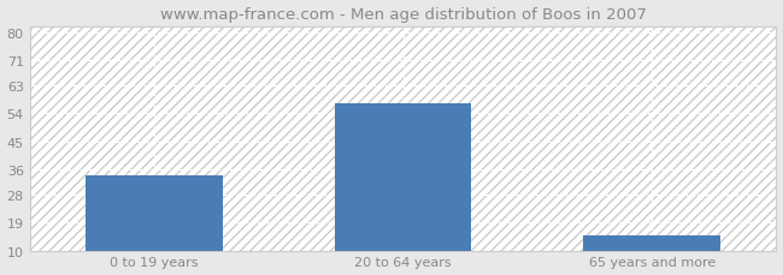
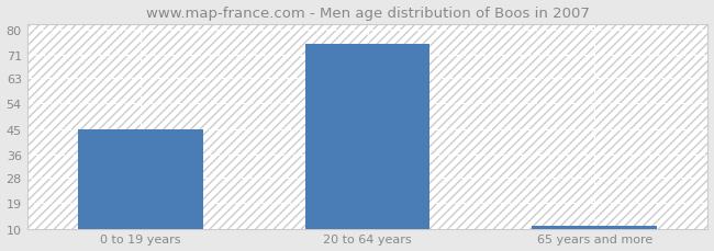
0 to 19 years: 34 -> 45
20 to 64 years: 57 -> 75
65 years and more: 15 -> 11
